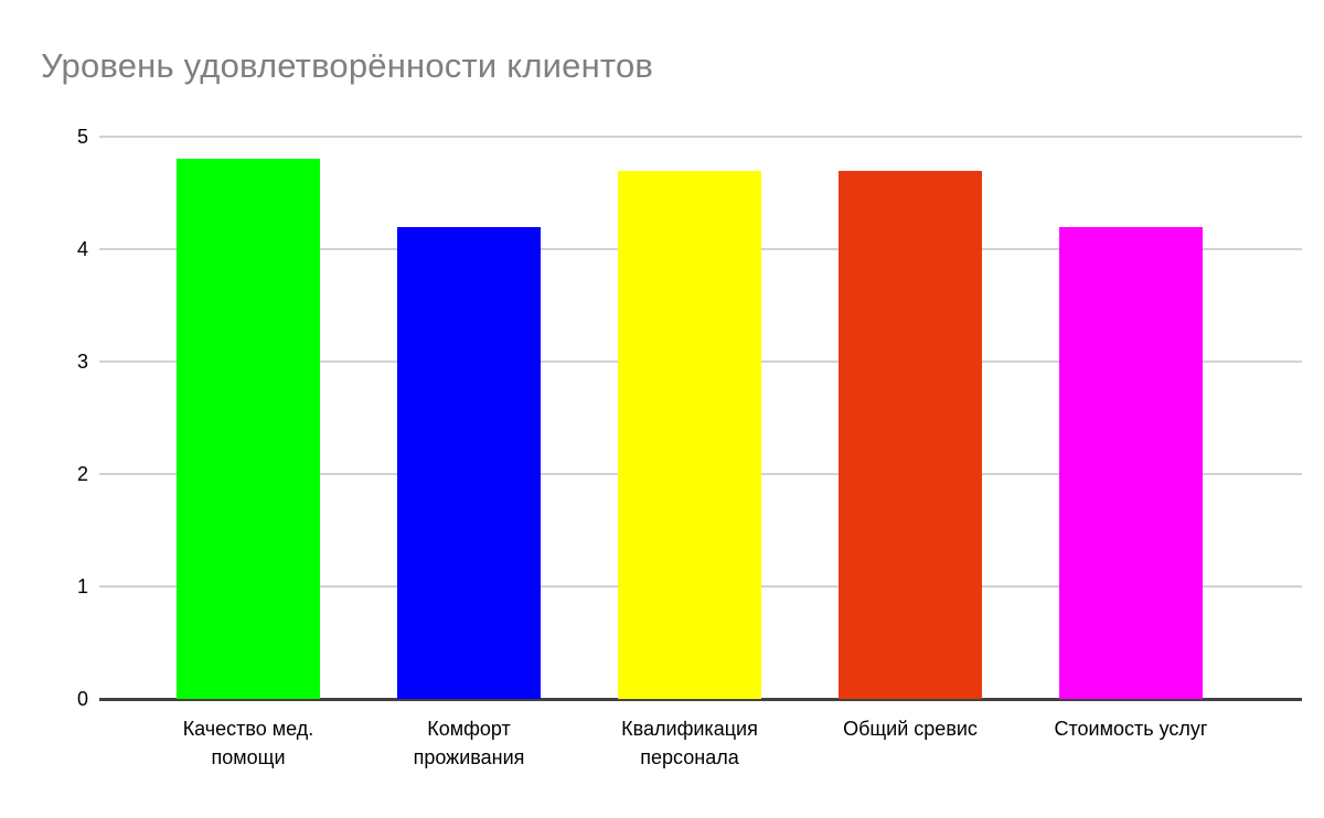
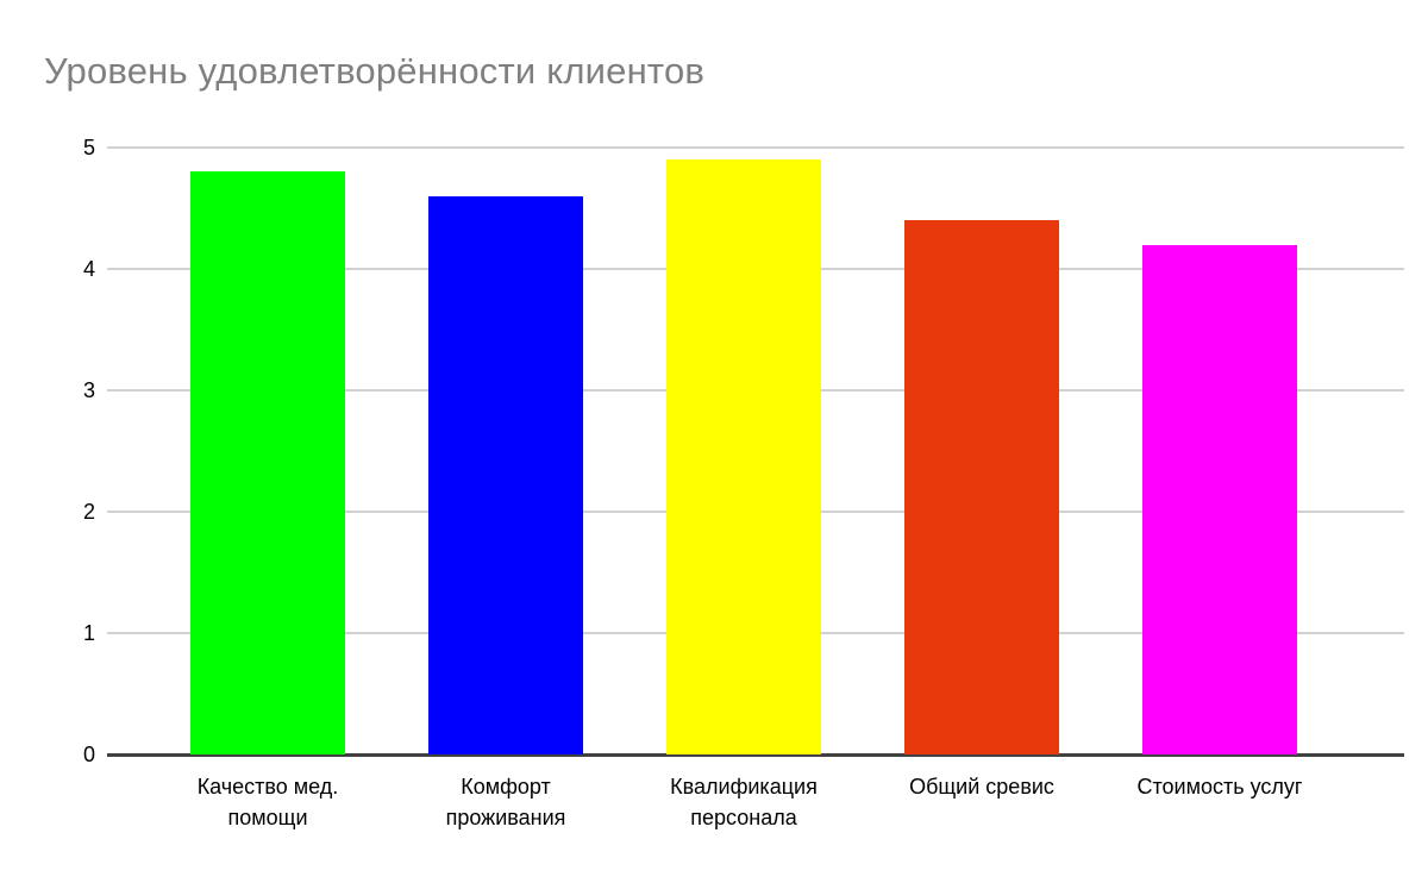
Комфорт проживания: 4.2 -> 4.6
Квалификация персонала: 4.7 -> 4.9
Общий сревис: 4.7 -> 4.4
